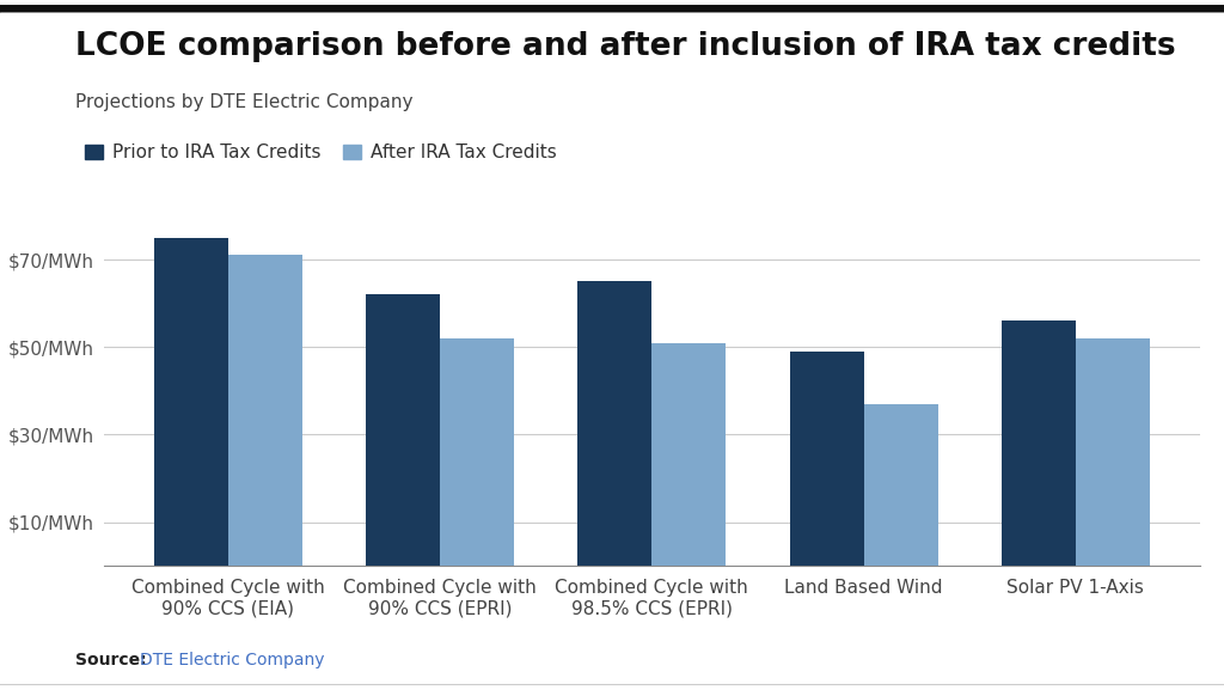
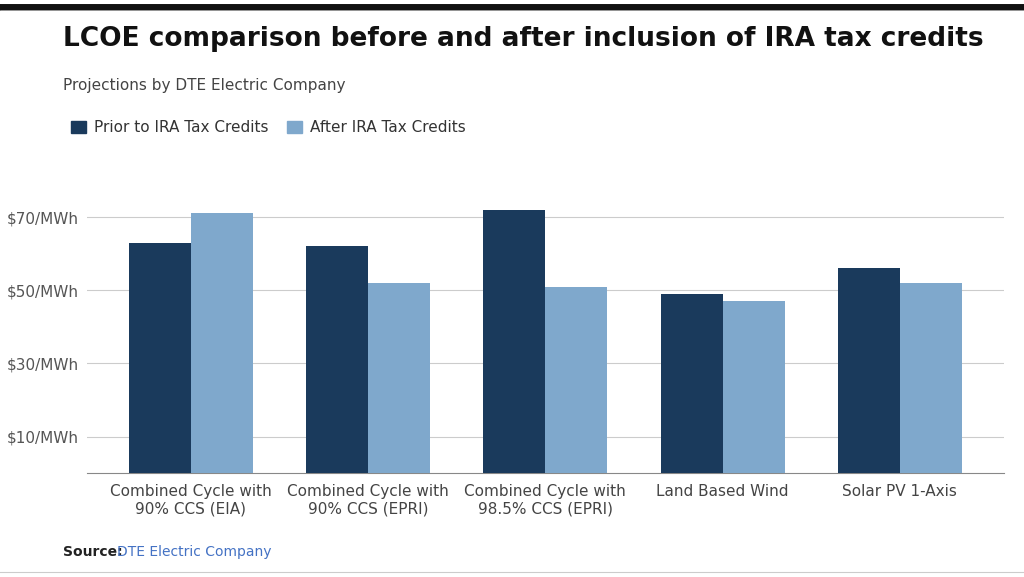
Prior to IRA Tax Credits/Combined Cycle with 90% CCS (EIA): $75/MWh -> $63/MWh
Prior to IRA Tax Credits/Combined Cycle with 98.5% CCS (EPRI): $65/MWh -> $72/MWh
After IRA Tax Credits/Land Based Wind: $37/MWh -> $47/MWh
